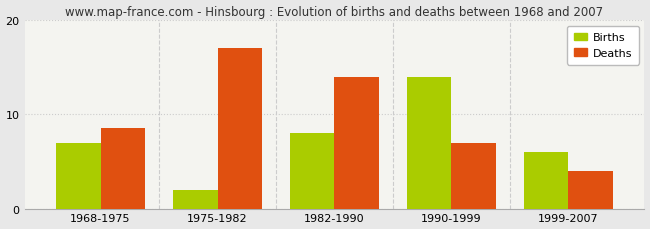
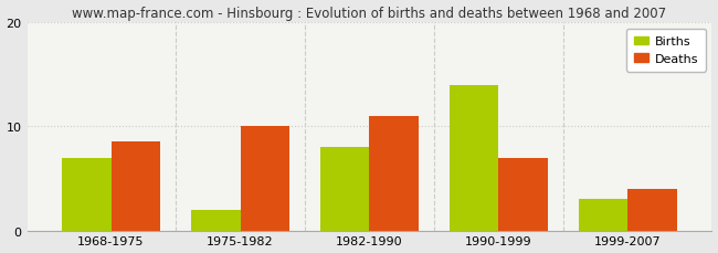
Deaths/1975-1982: 17.0 -> 10.0
Deaths/1982-1990: 14.0 -> 11.0
Births/1999-2007: 6 -> 3
